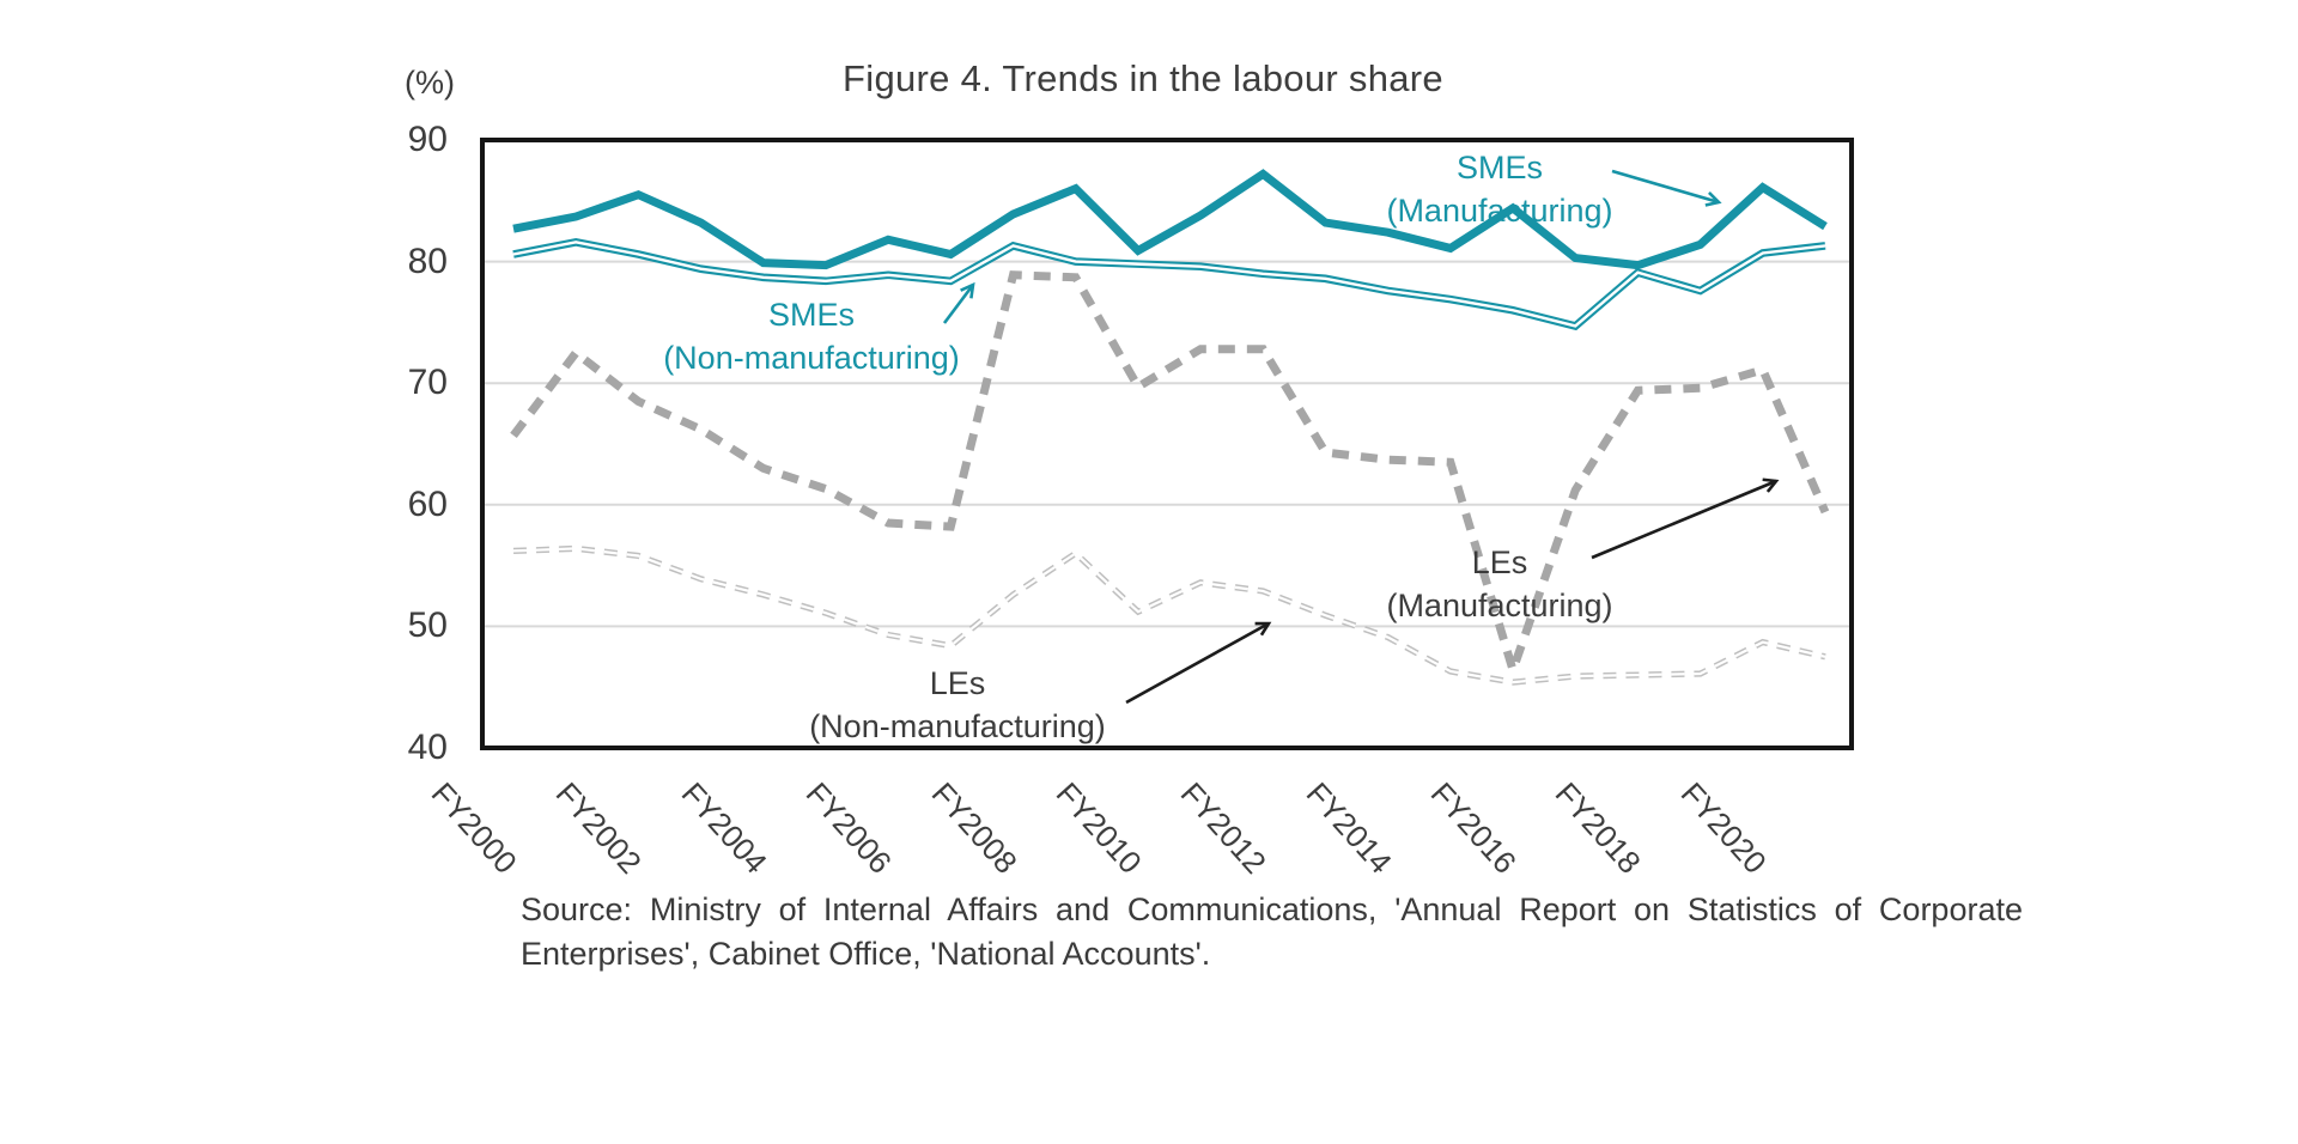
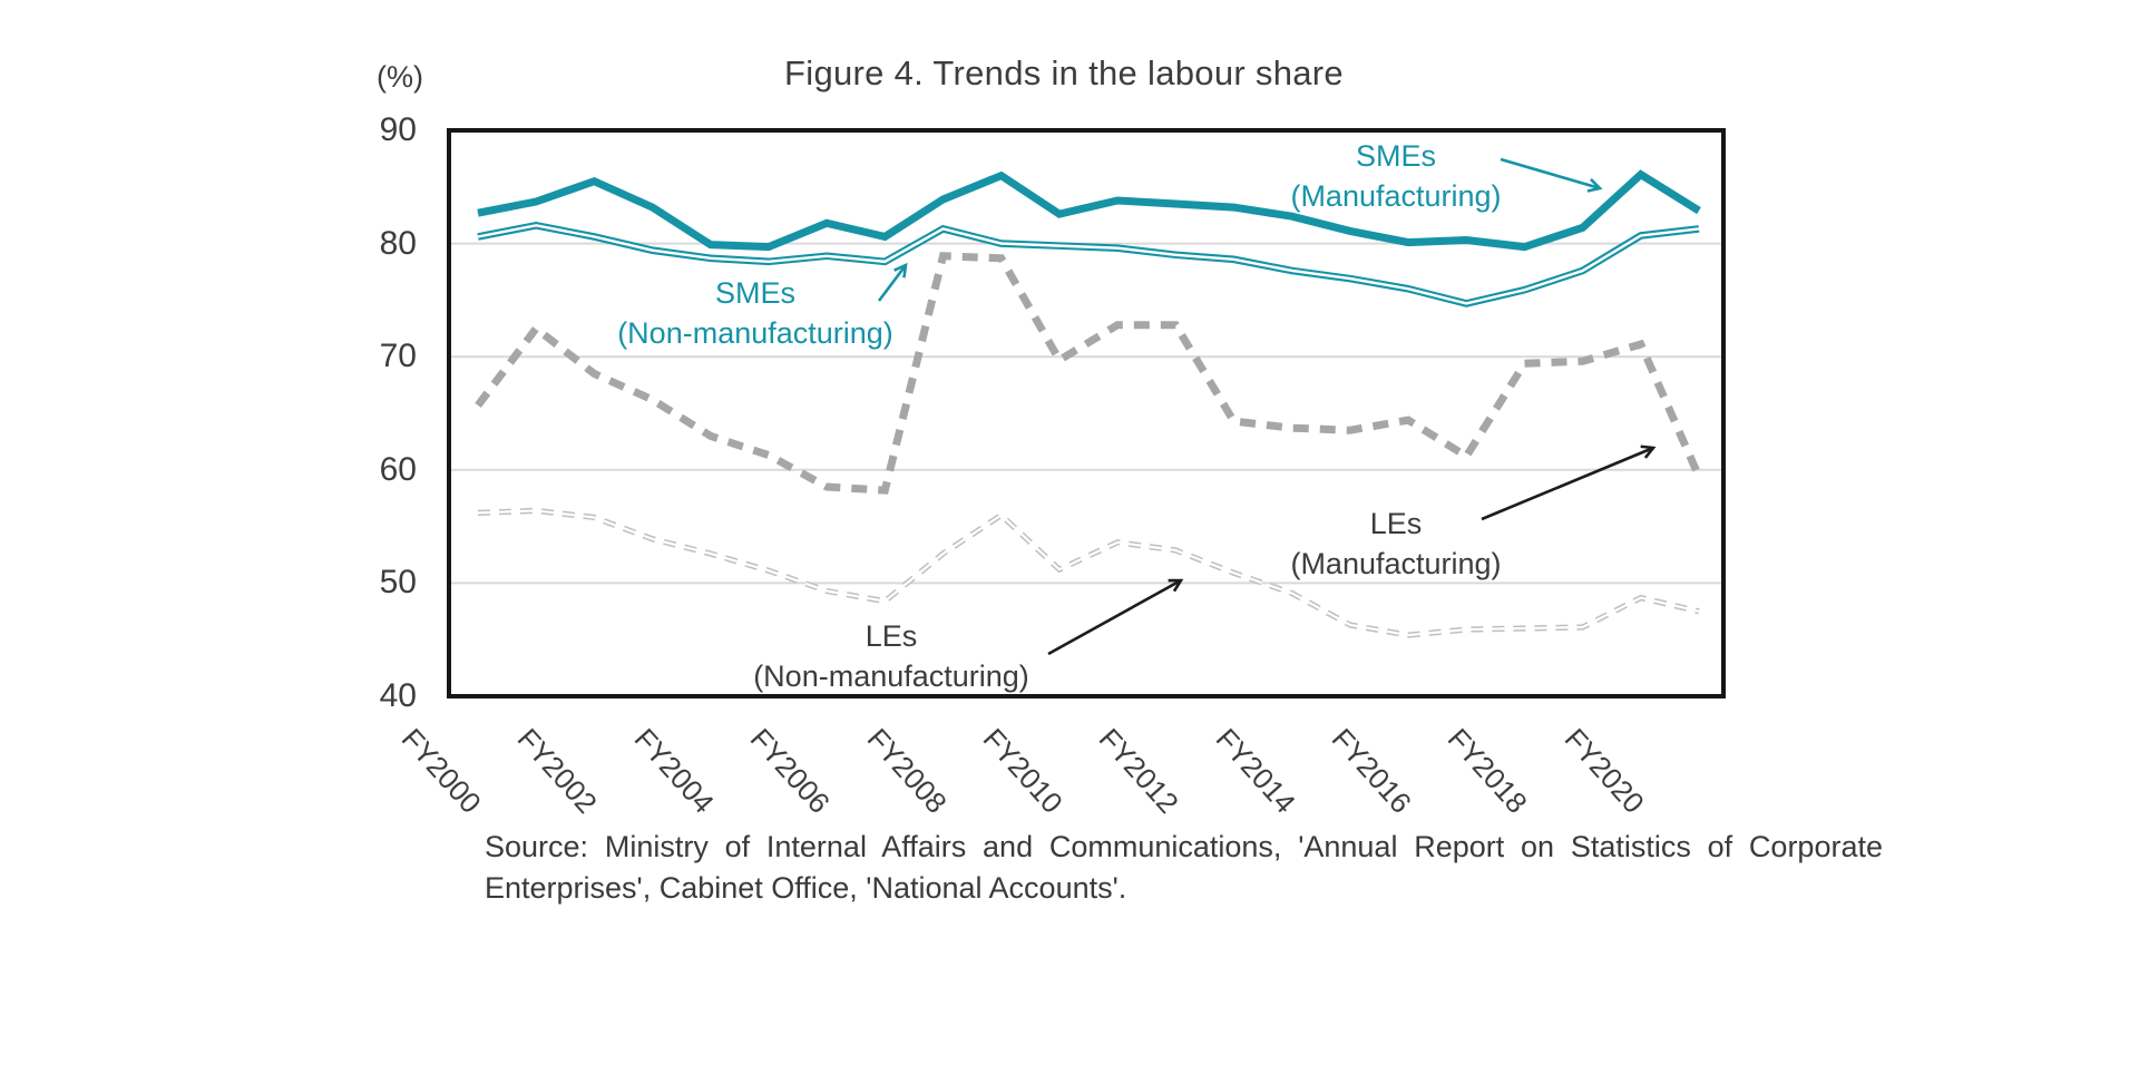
SMEs (Manufacturing)/FY2010: 80.9 -> 82.6
SMEs (Manufacturing)/FY2012: 87.2 -> 83.5
SMEs (Manufacturing)/FY2016: 84.4 -> 80.1
LEs (Manufacturing)/FY2016: 46.4 -> 64.4
SMEs (Non-manufacturing)/FY2018: 79.1 -> 75.9
